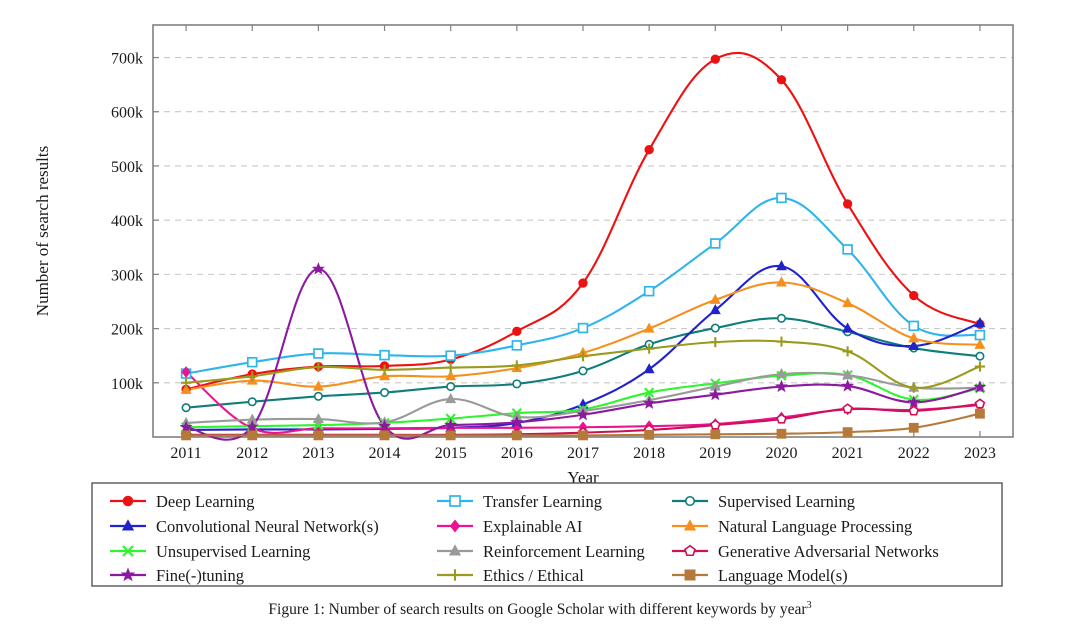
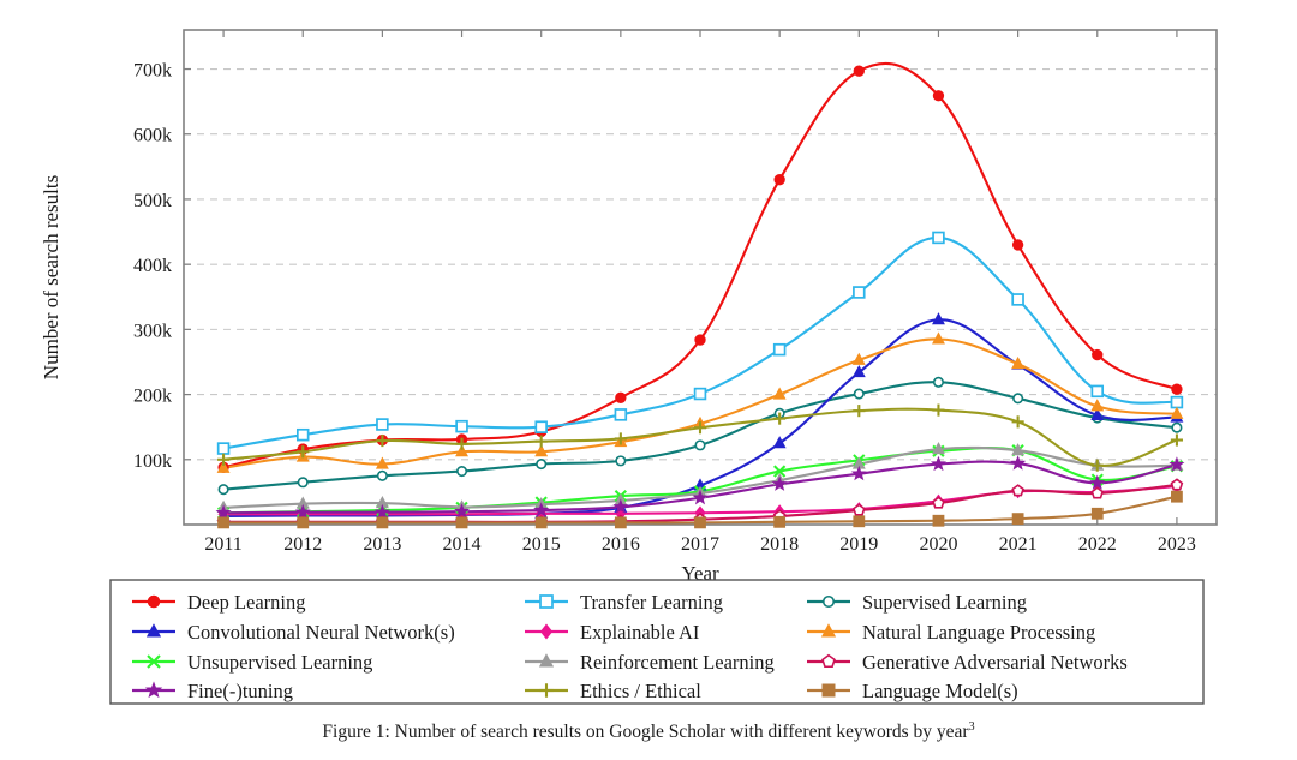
Explainable AI/2011: 120k -> 20k
Fine(-)tuning/2013: 310k -> 20k
Reinforcement Learning/2015: 70k -> 30k
Convolutional Neural Network(s)/2021: 200k -> 250k
Convolutional Neural Network(s)/2023: 210k -> 160k
